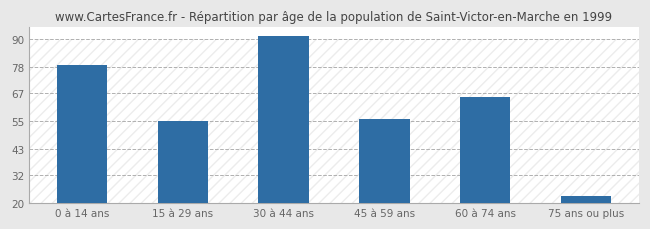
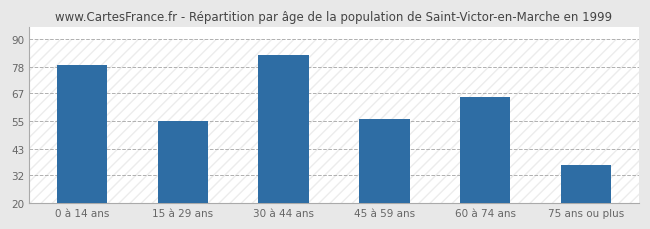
30 à 44 ans: 91 -> 83
75 ans ou plus: 23 -> 36
